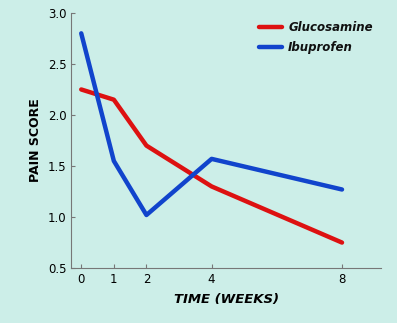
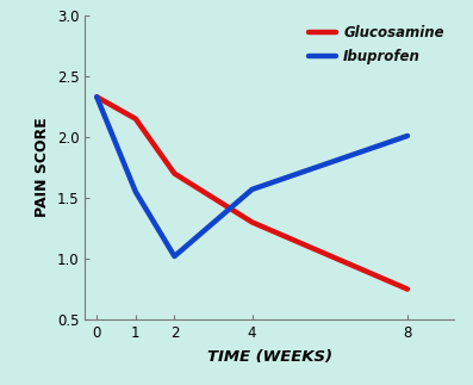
Glucosamine/0: 2.25 -> 2.33
Ibuprofen/0: 2.80 -> 2.33
Ibuprofen/8: 1.27 -> 2.01
